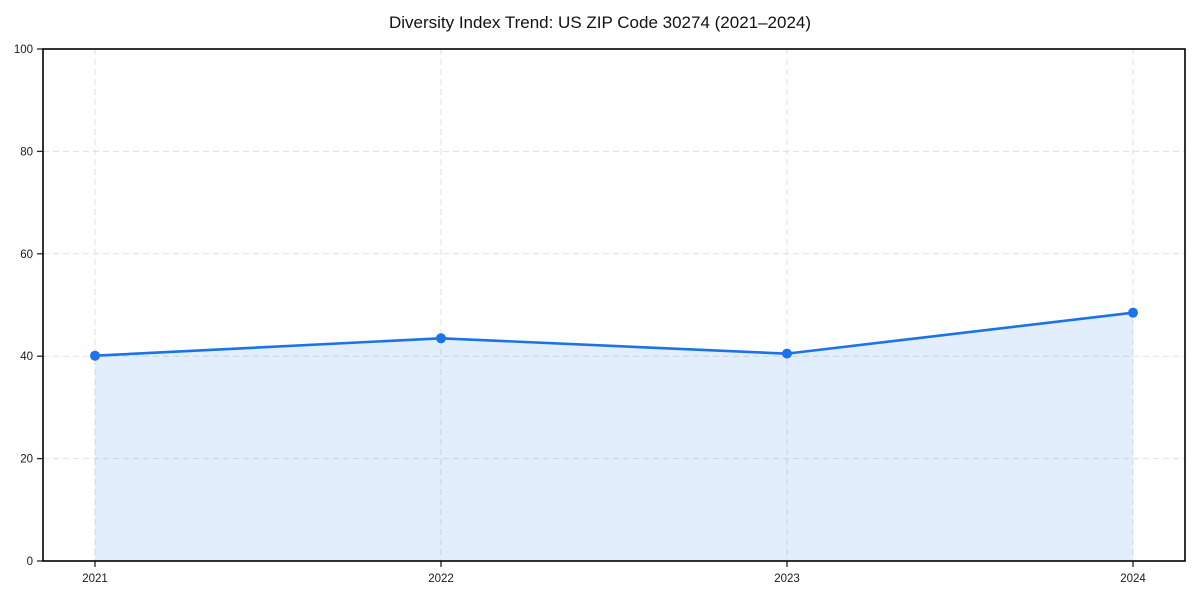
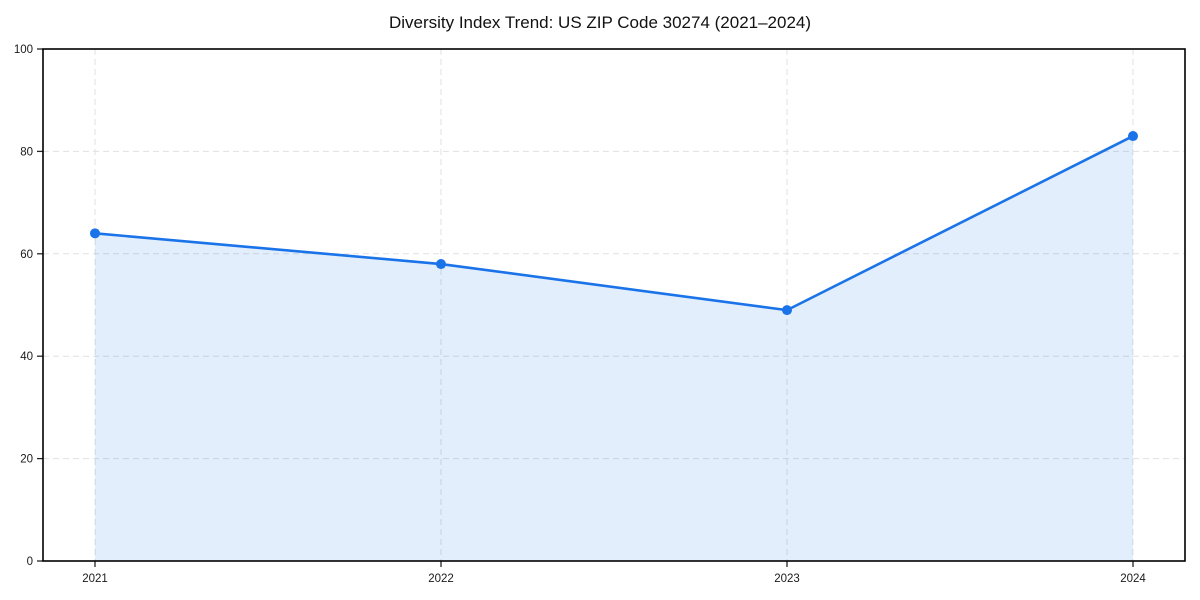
2021: 40 -> 64
2022: 44 -> 58
2023: 40 -> 49
2024: 48 -> 83
